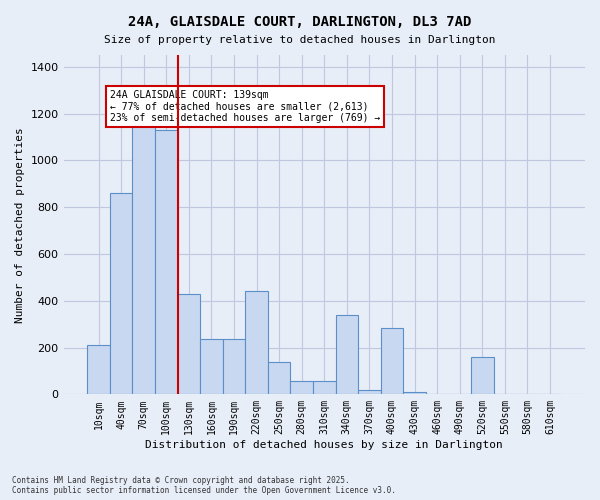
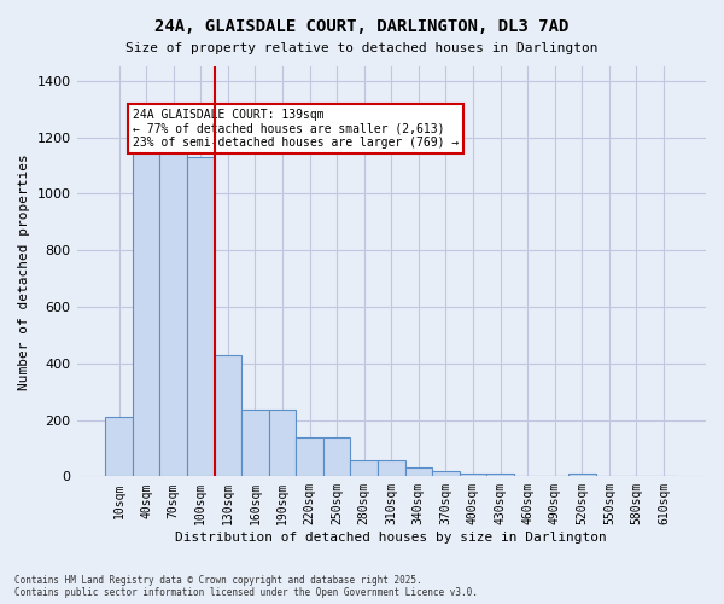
40sqm: 860 -> 1150
220sqm: 440 -> 140
340sqm: 340 -> 30
400sqm: 285 -> 10
520sqm: 160 -> 10
